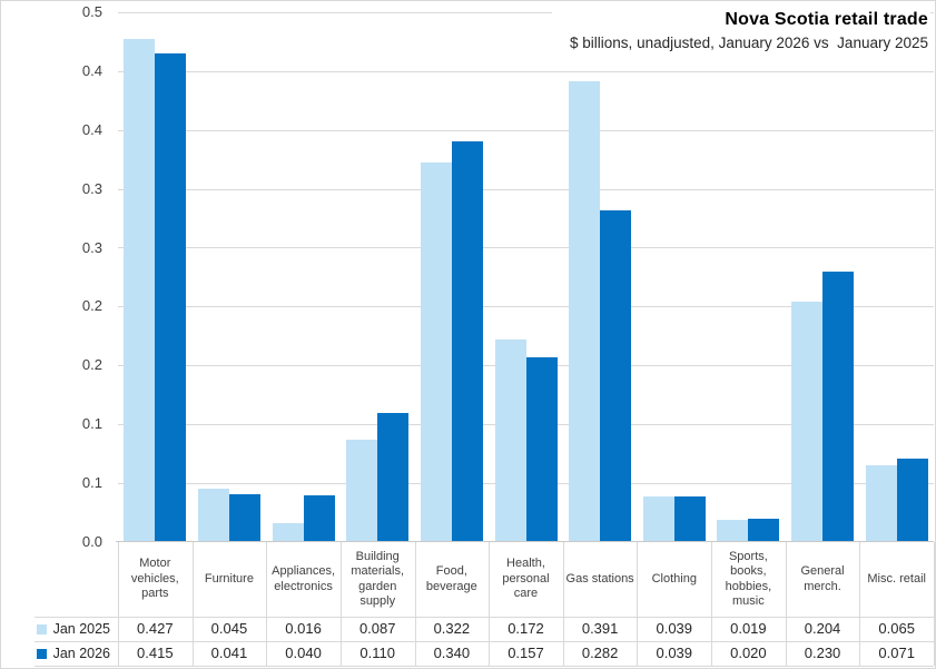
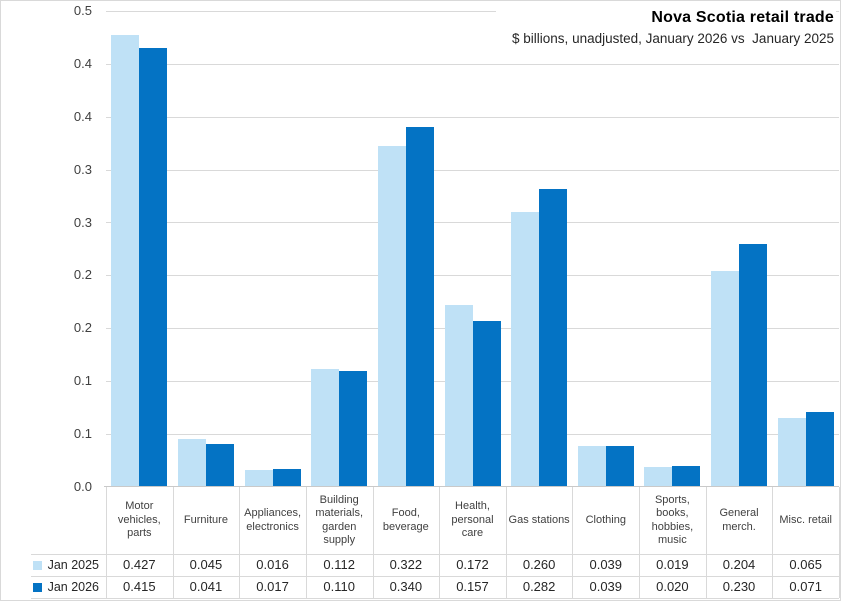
Jan 2026/Appliances, electronics: 0.040 -> 0.017
Jan 2025/Building materials, garden supply: 0.087 -> 0.112
Jan 2025/Gas stations: 0.391 -> 0.260
